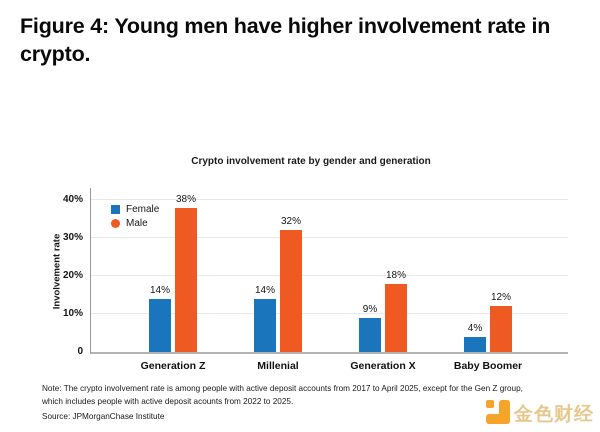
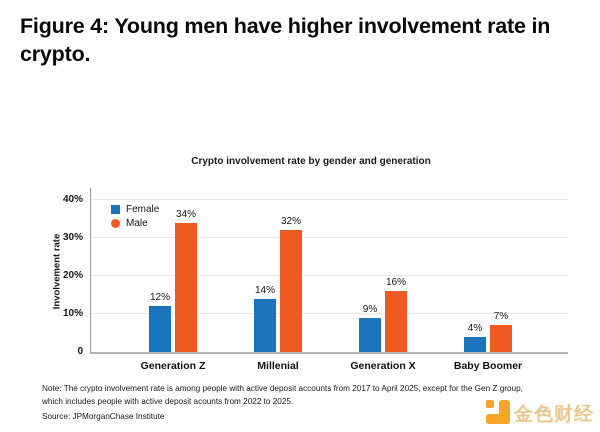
Female/Generation Z: 14% -> 12%
Male/Generation Z: 38% -> 34%
Male/Generation X: 18% -> 16%
Male/Baby Boomer: 12% -> 7%
